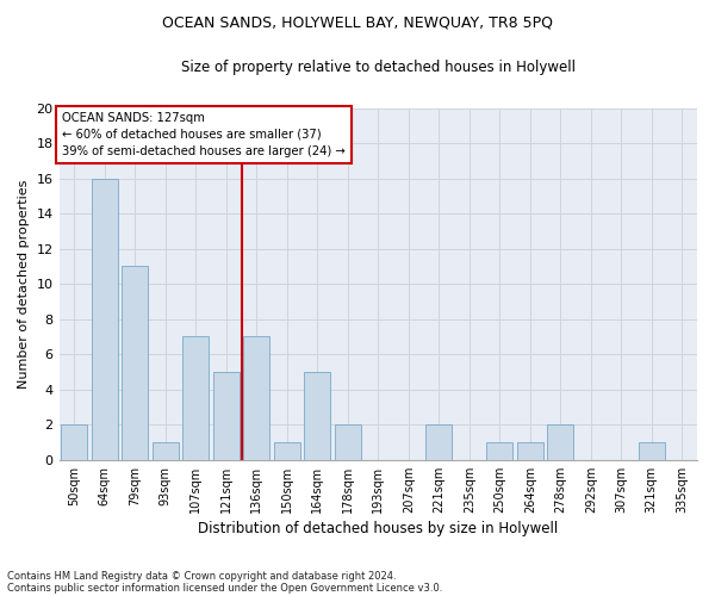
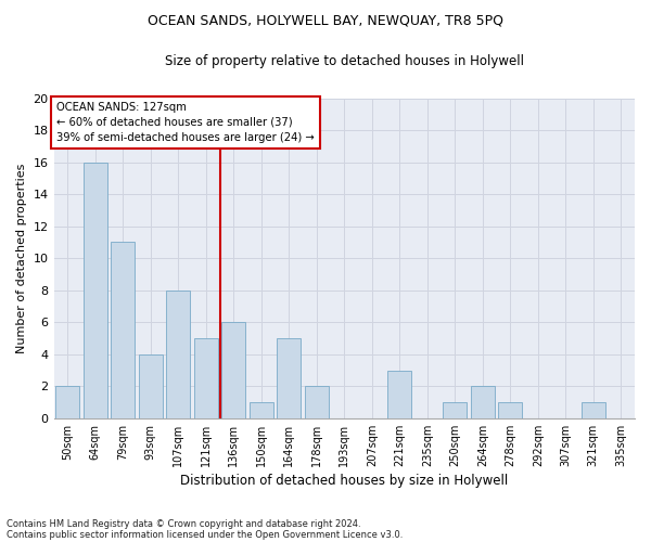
93sqm: 1 -> 4
107sqm: 7 -> 8
136sqm: 7 -> 6
221sqm: 2 -> 3
264sqm: 1 -> 2
278sqm: 2 -> 1
